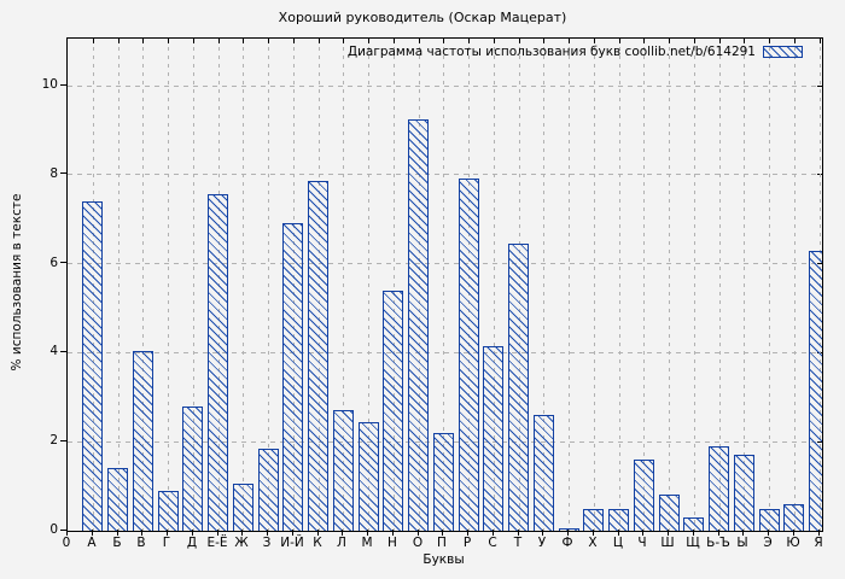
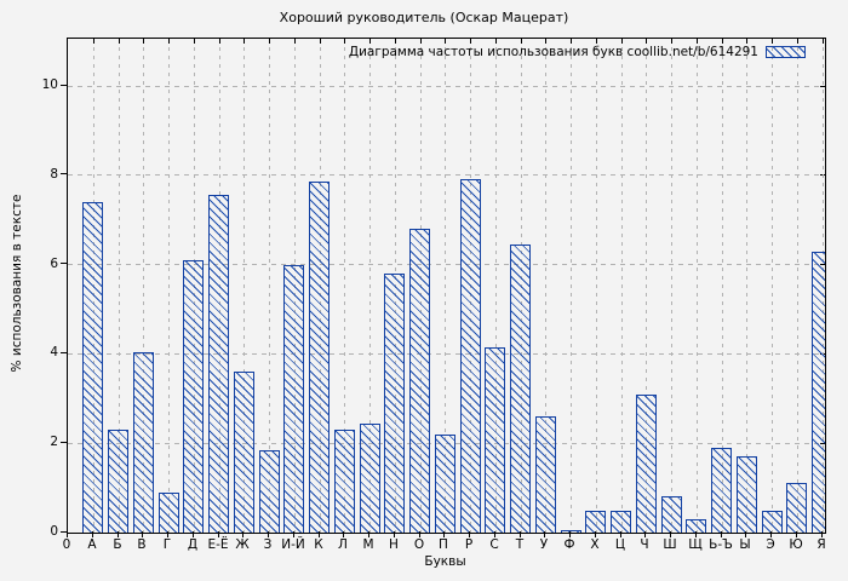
Б: 1.4 -> 2.3
Д: 2.8 -> 6.1
Ж: 1.1 -> 3.6
И-Й: 6.9 -> 6.0
Л: 2.7 -> 2.3
Н: 5.4 -> 5.8
О: 9.2 -> 6.8
Ч: 1.6 -> 3.1
Ю: 0.6 -> 1.1
